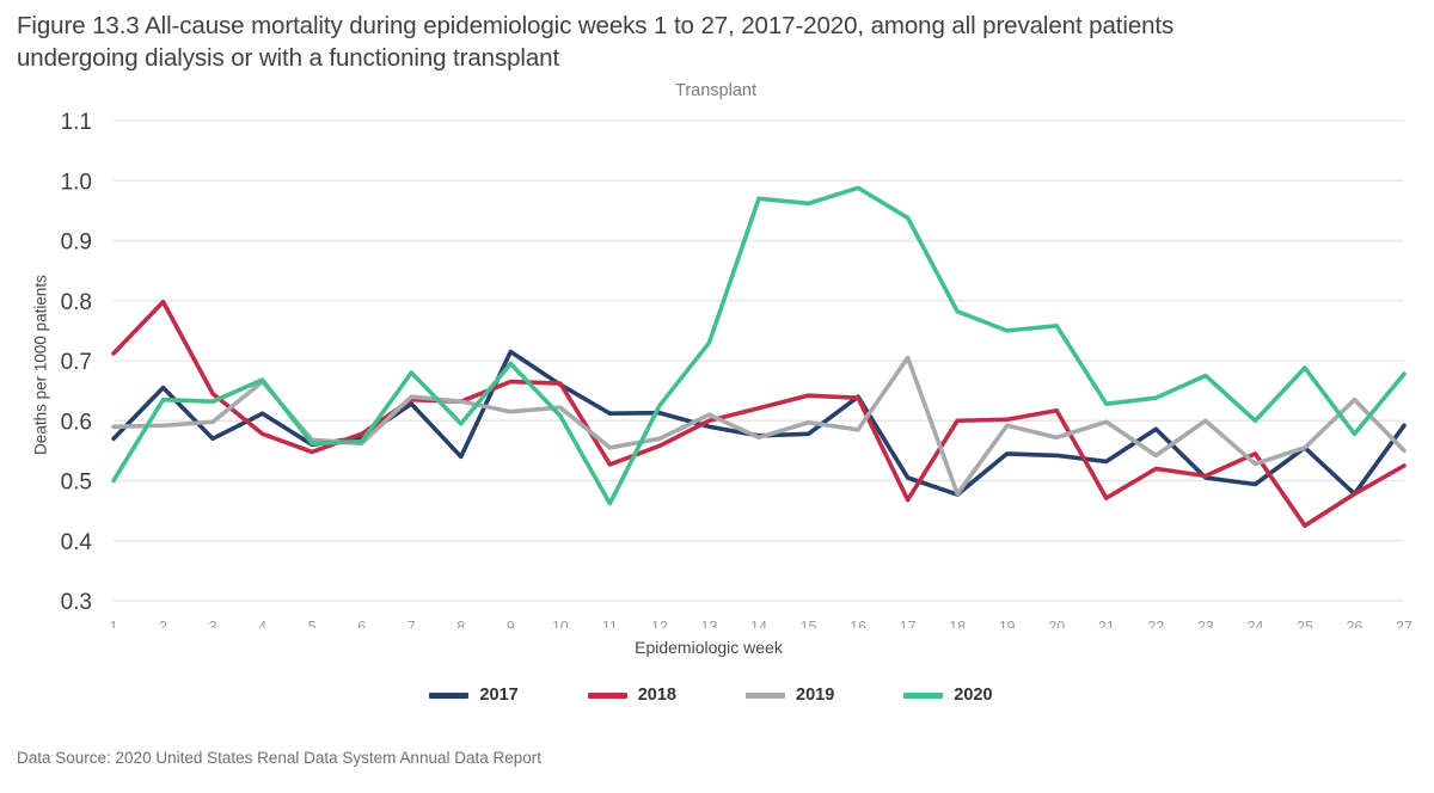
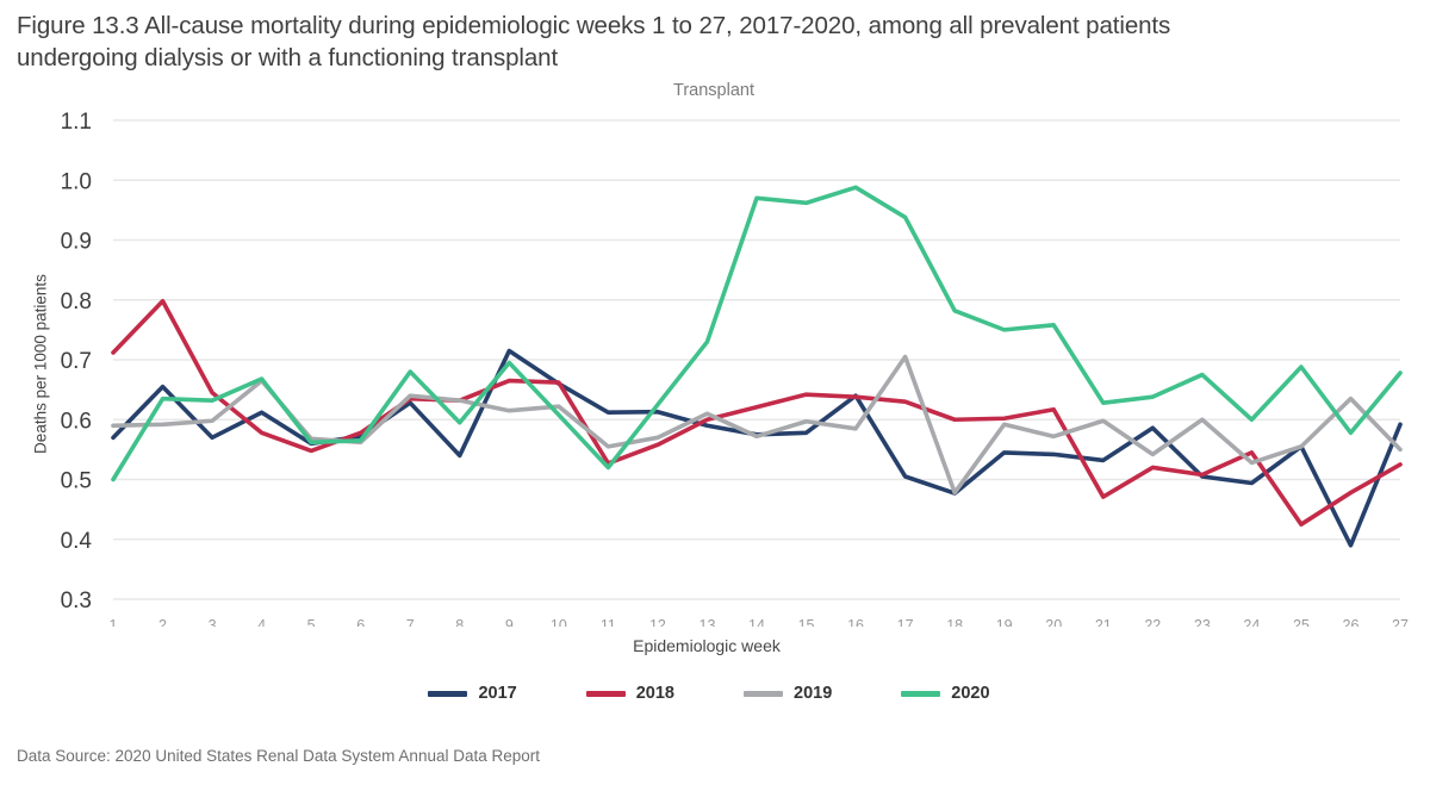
2020/11: 0.46 -> 0.52
2018/17: 0.47 -> 0.63
2017/26: 0.48 -> 0.39
